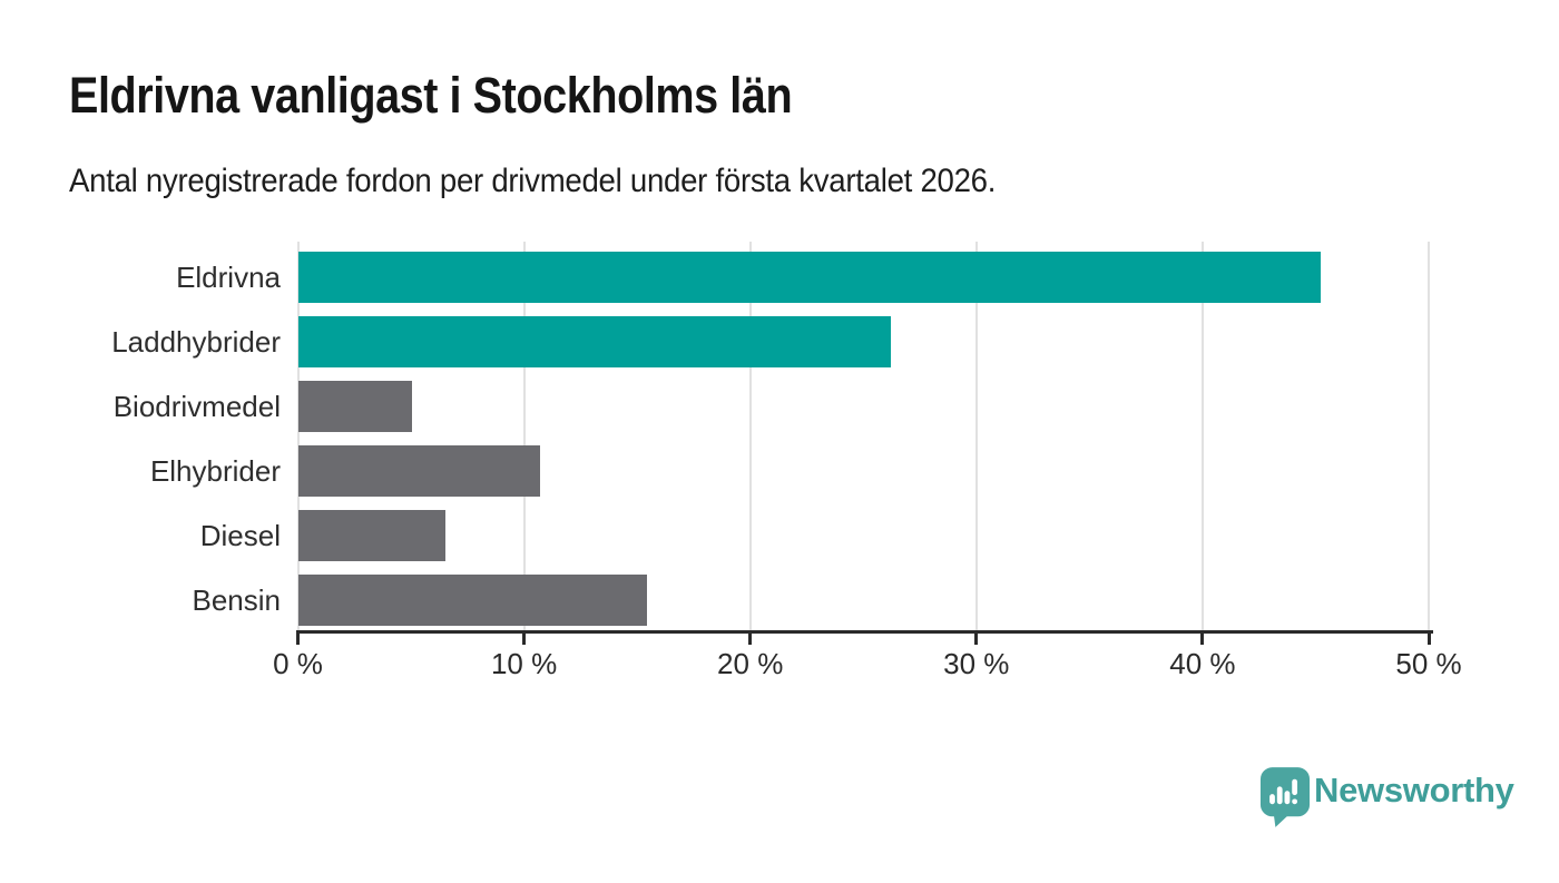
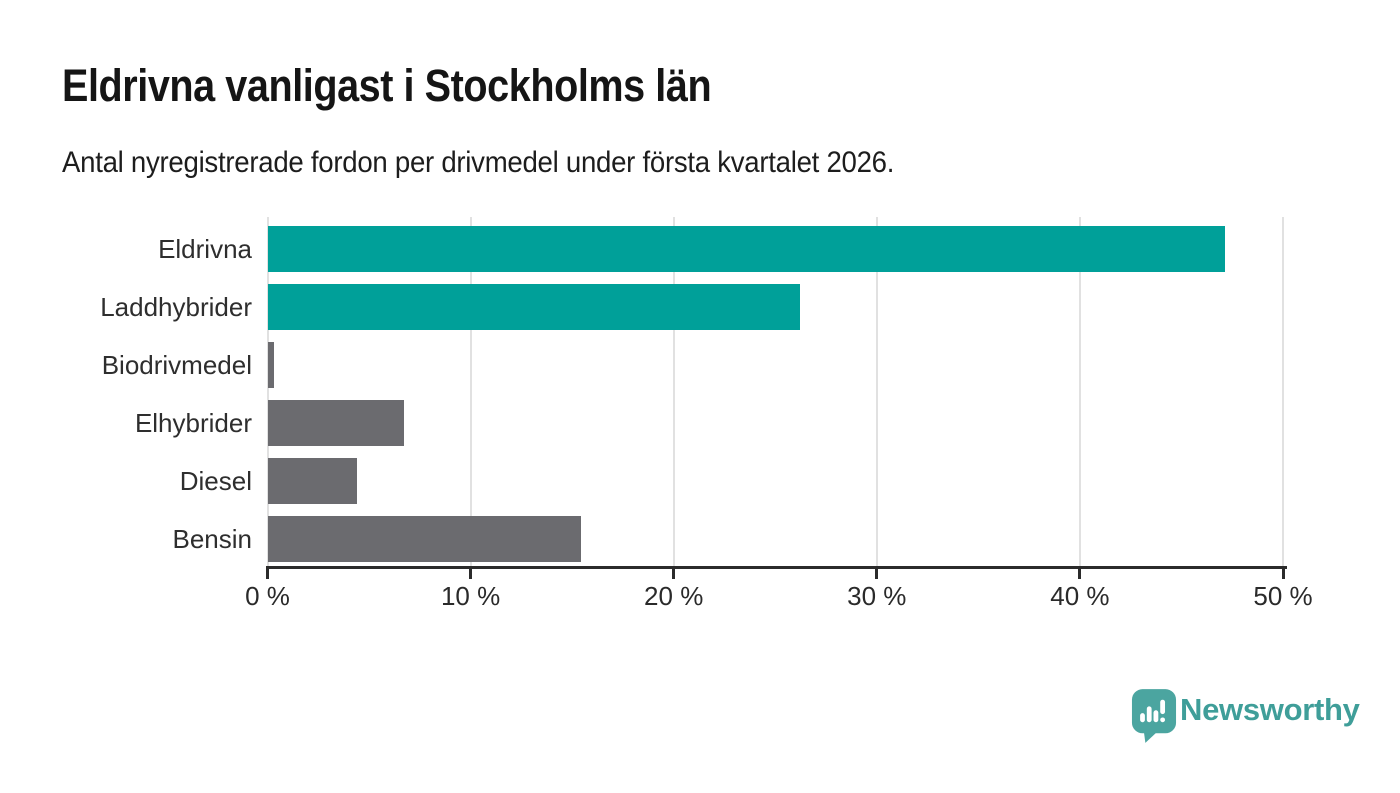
Eldrivna: 45.2% -> 47.1%
Biodrivmedel: 5.0% -> 0.3%
Elhybrider: 10.7% -> 6.7%
Diesel: 6.5% -> 4.4%
